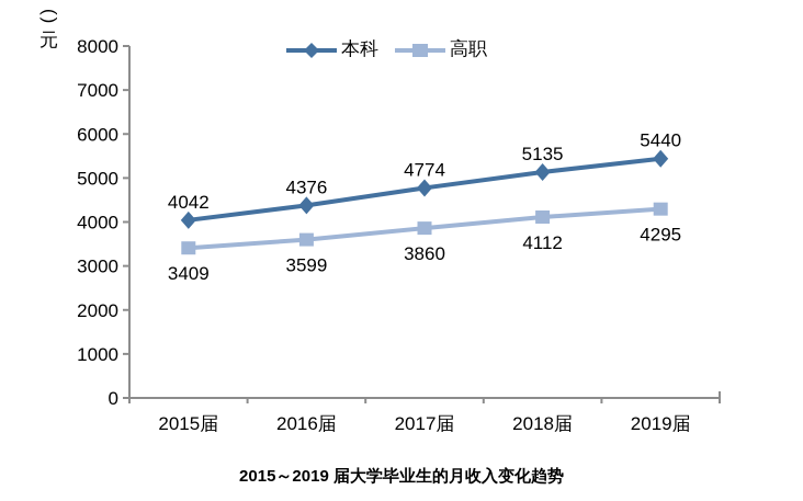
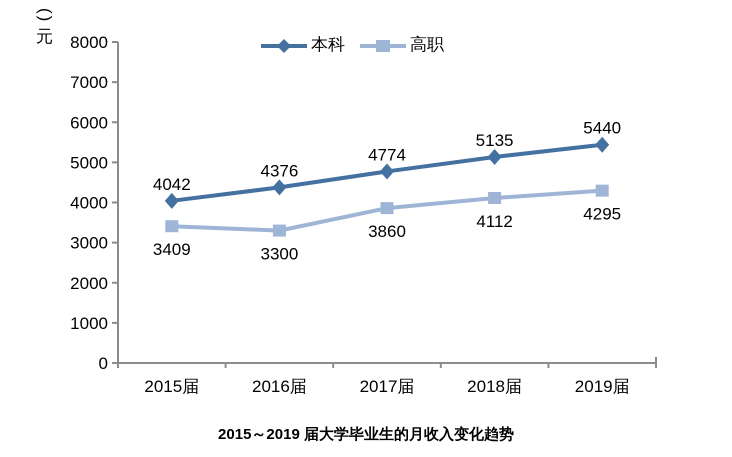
高职/2016届: 3599 -> 3300
